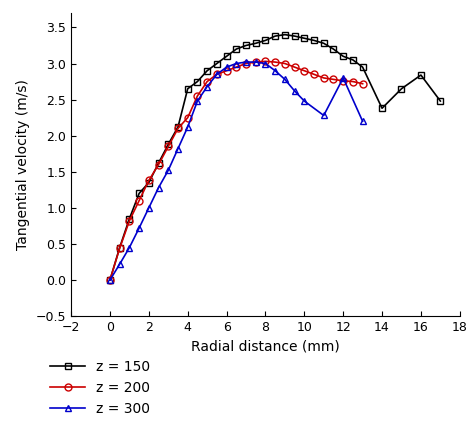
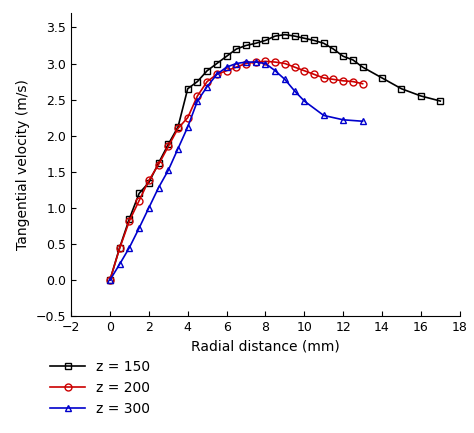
z = 300/12: 2.80 -> 2.22
z = 150/14: 2.38 -> 2.80
z = 150/16: 2.84 -> 2.55
